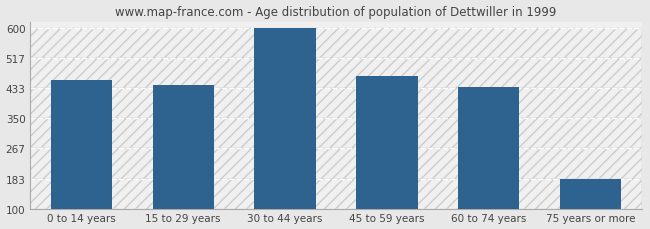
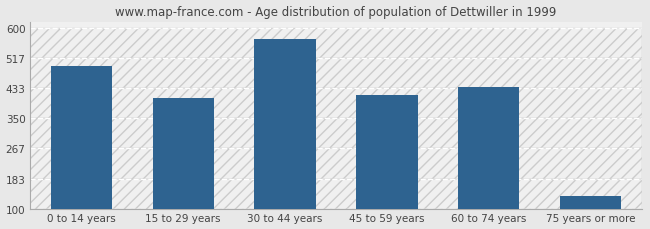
0 to 14 years: 455 -> 495
15 to 29 years: 442 -> 405
30 to 44 years: 600 -> 570
45 to 59 years: 467 -> 415
75 years or more: 183 -> 135
